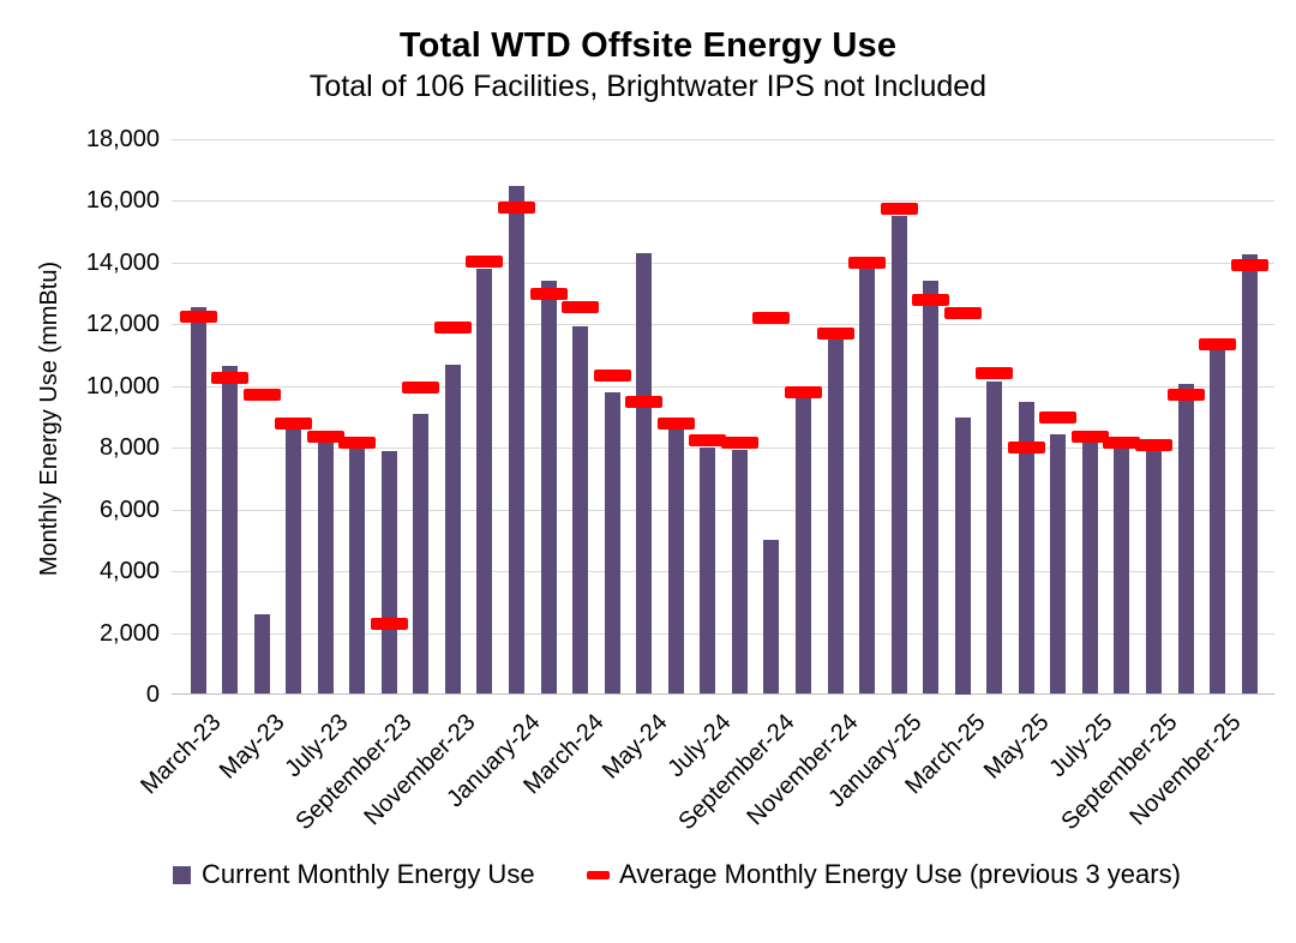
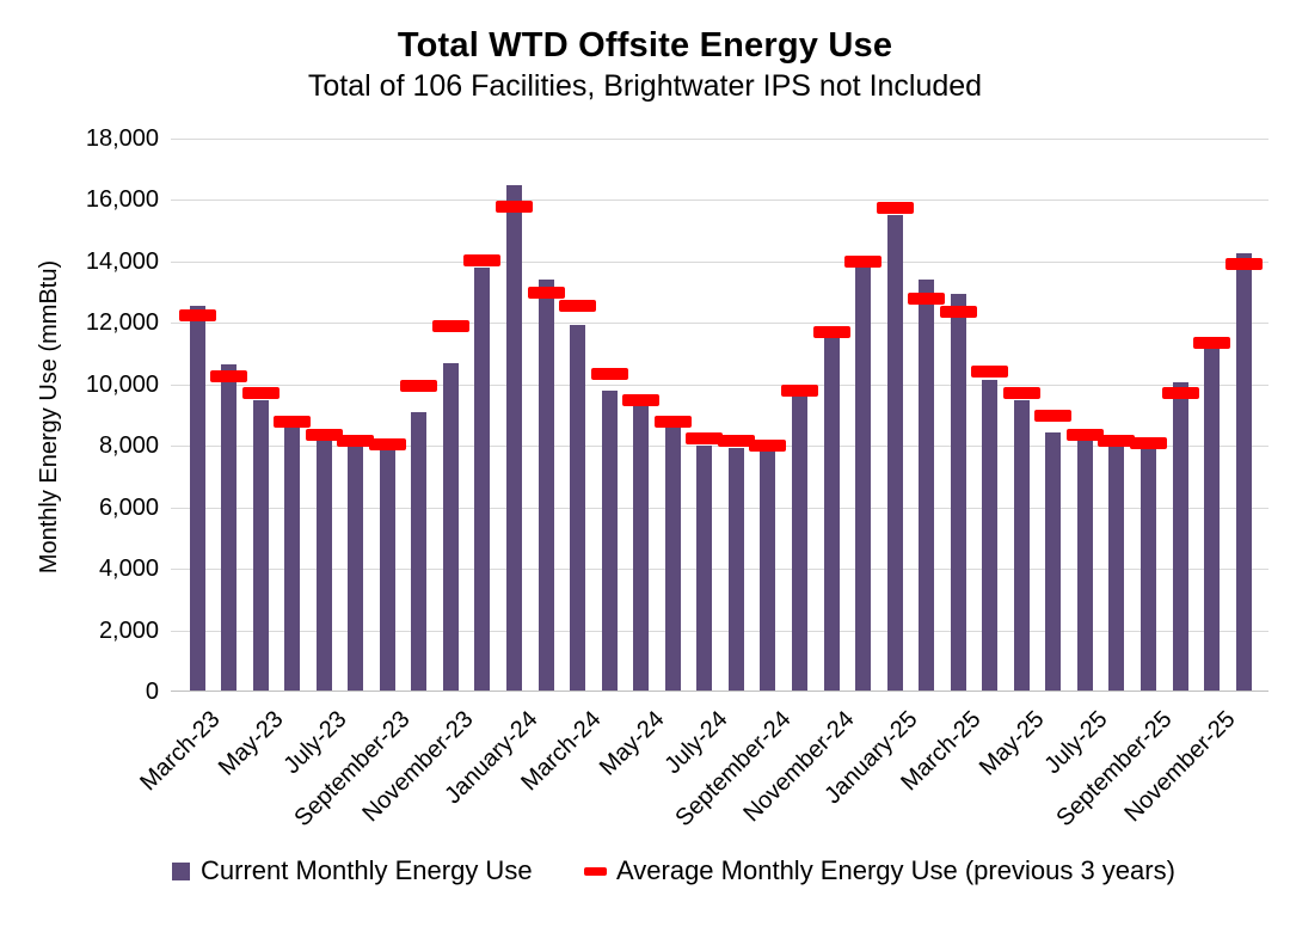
Current Monthly Energy Use/May-23: 2600 -> 9500
Average Monthly Energy Use (previous 3 years)/September-23: 2300 -> 8000
Current Monthly Energy Use/May-24: 14300 -> 9400
Current Monthly Energy Use/September-24: 5000 -> 7800
Average Monthly Energy Use (previous 3 years)/September-24: 12200 -> 8000
Current Monthly Energy Use/March-25: 9000 -> 13000
Average Monthly Energy Use (previous 3 years)/May-25: 8000 -> 9700
